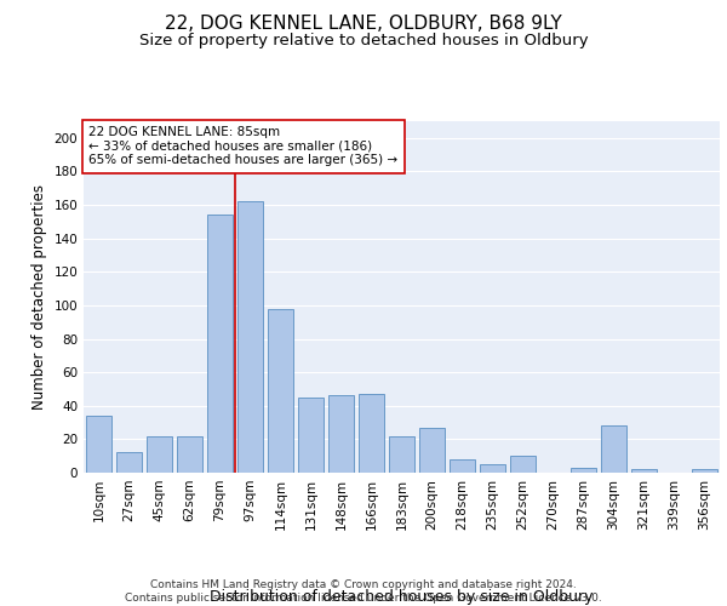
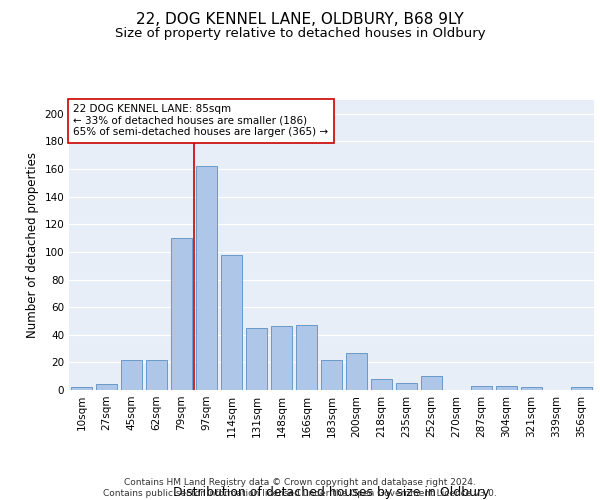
10sqm: 34 -> 2
27sqm: 12 -> 4
79sqm: 154 -> 110
304sqm: 28 -> 3
